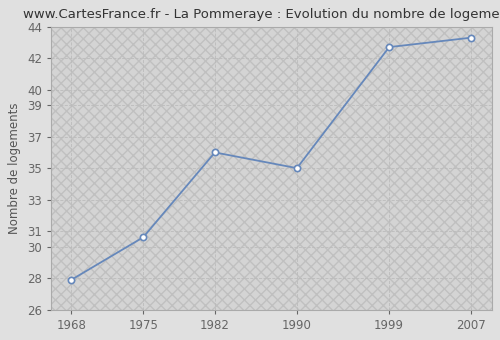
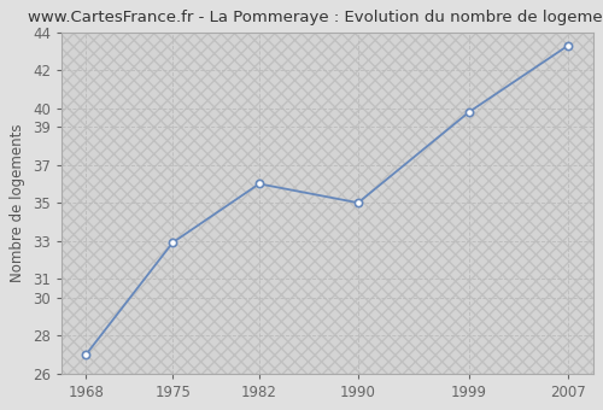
1968: 27.9 -> 27.0
1975: 30.6 -> 32.9
1999: 42.7 -> 39.8
